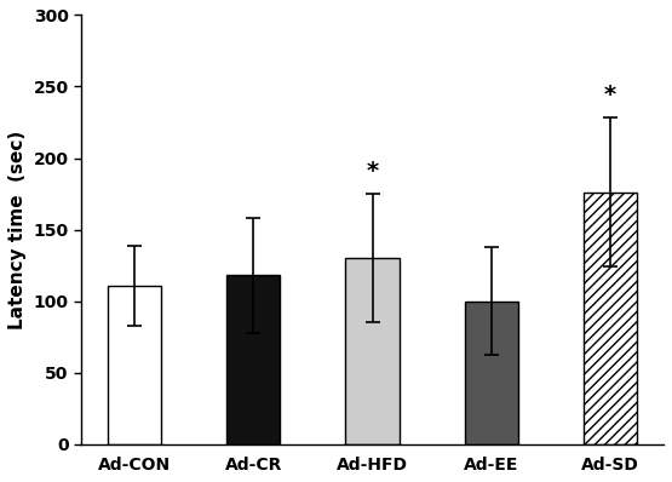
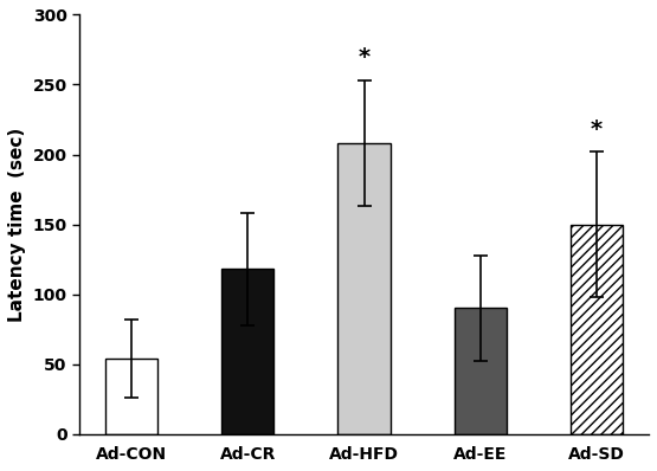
Ad-CON: 111 -> 54
Ad-HFD: 130 -> 208
Ad-EE: 100 -> 90
Ad-SD: 176 -> 150
